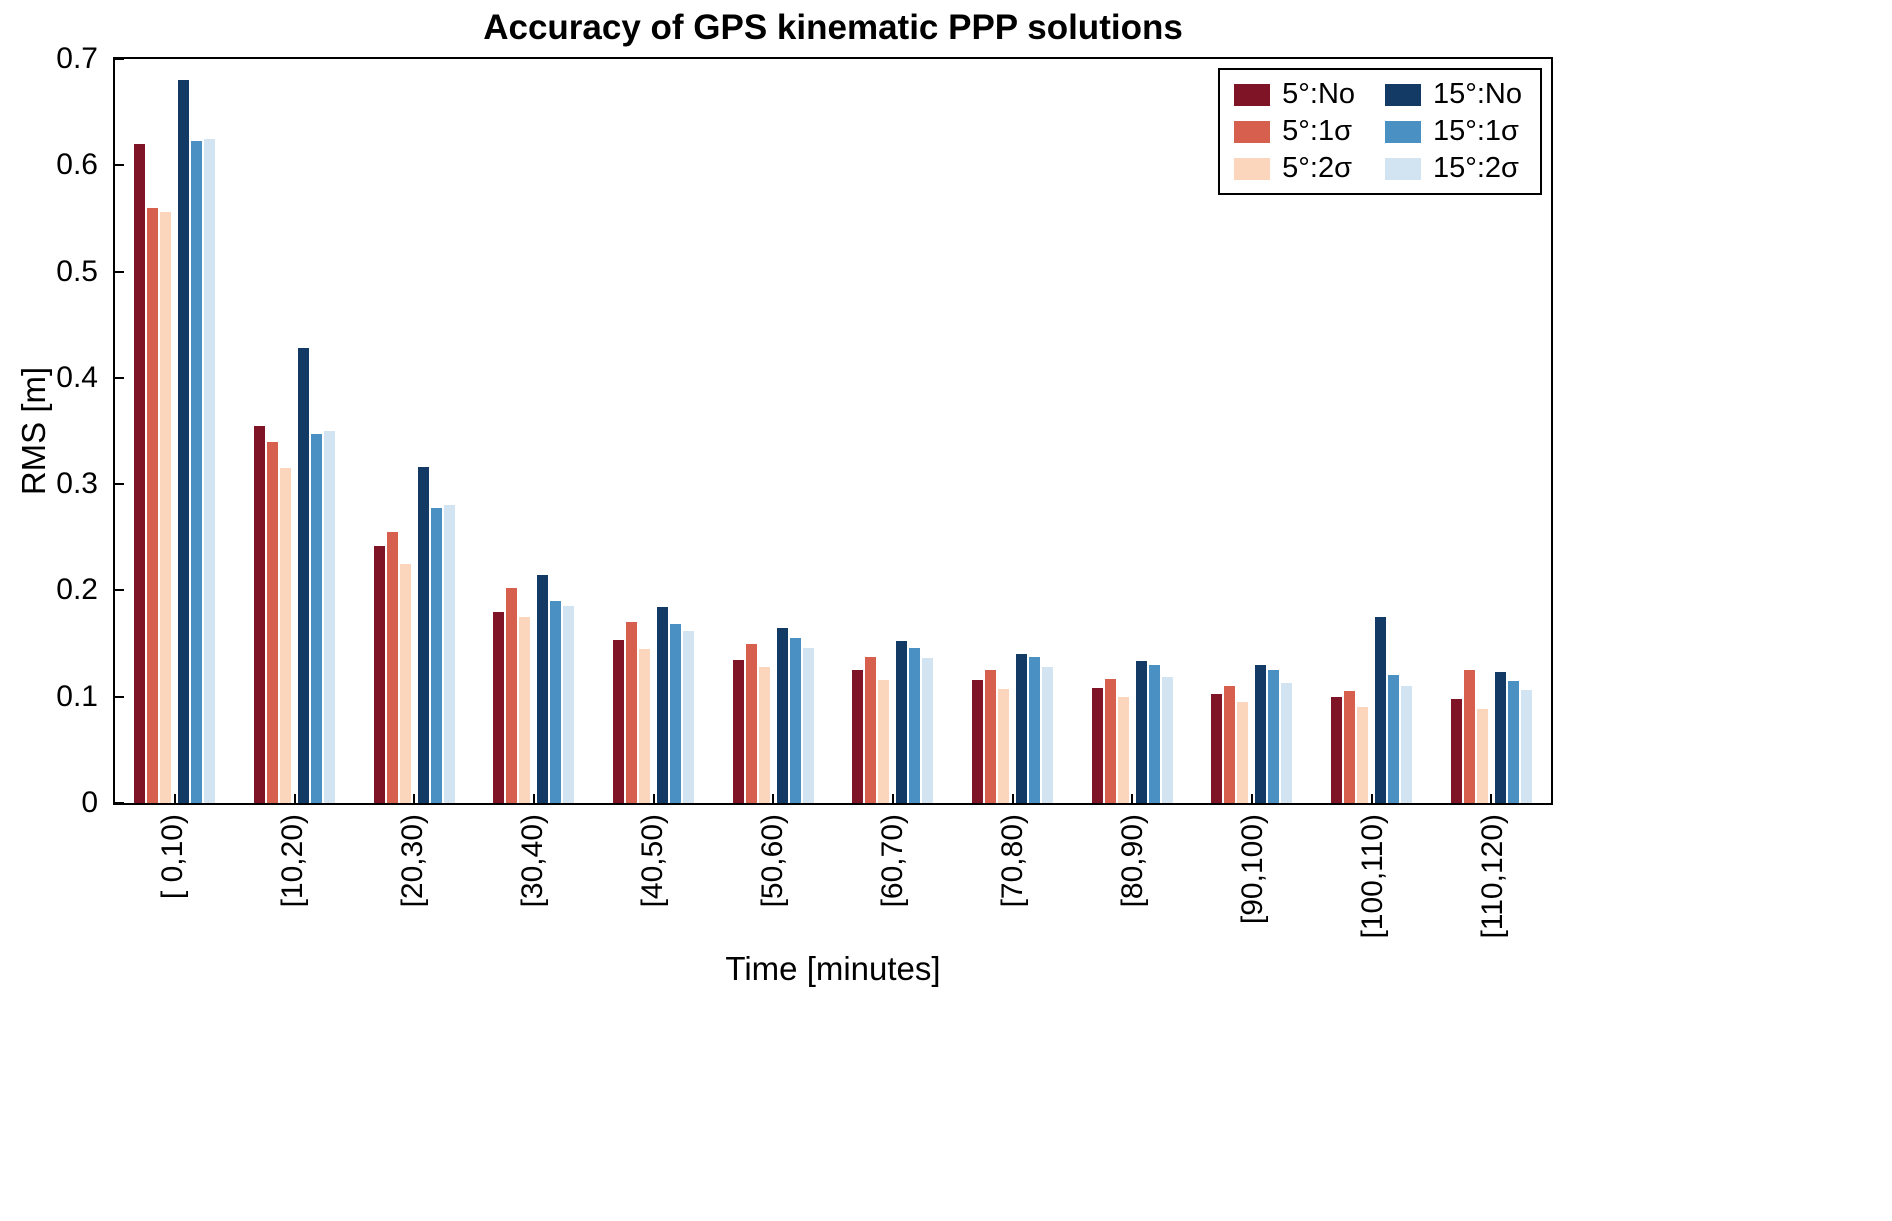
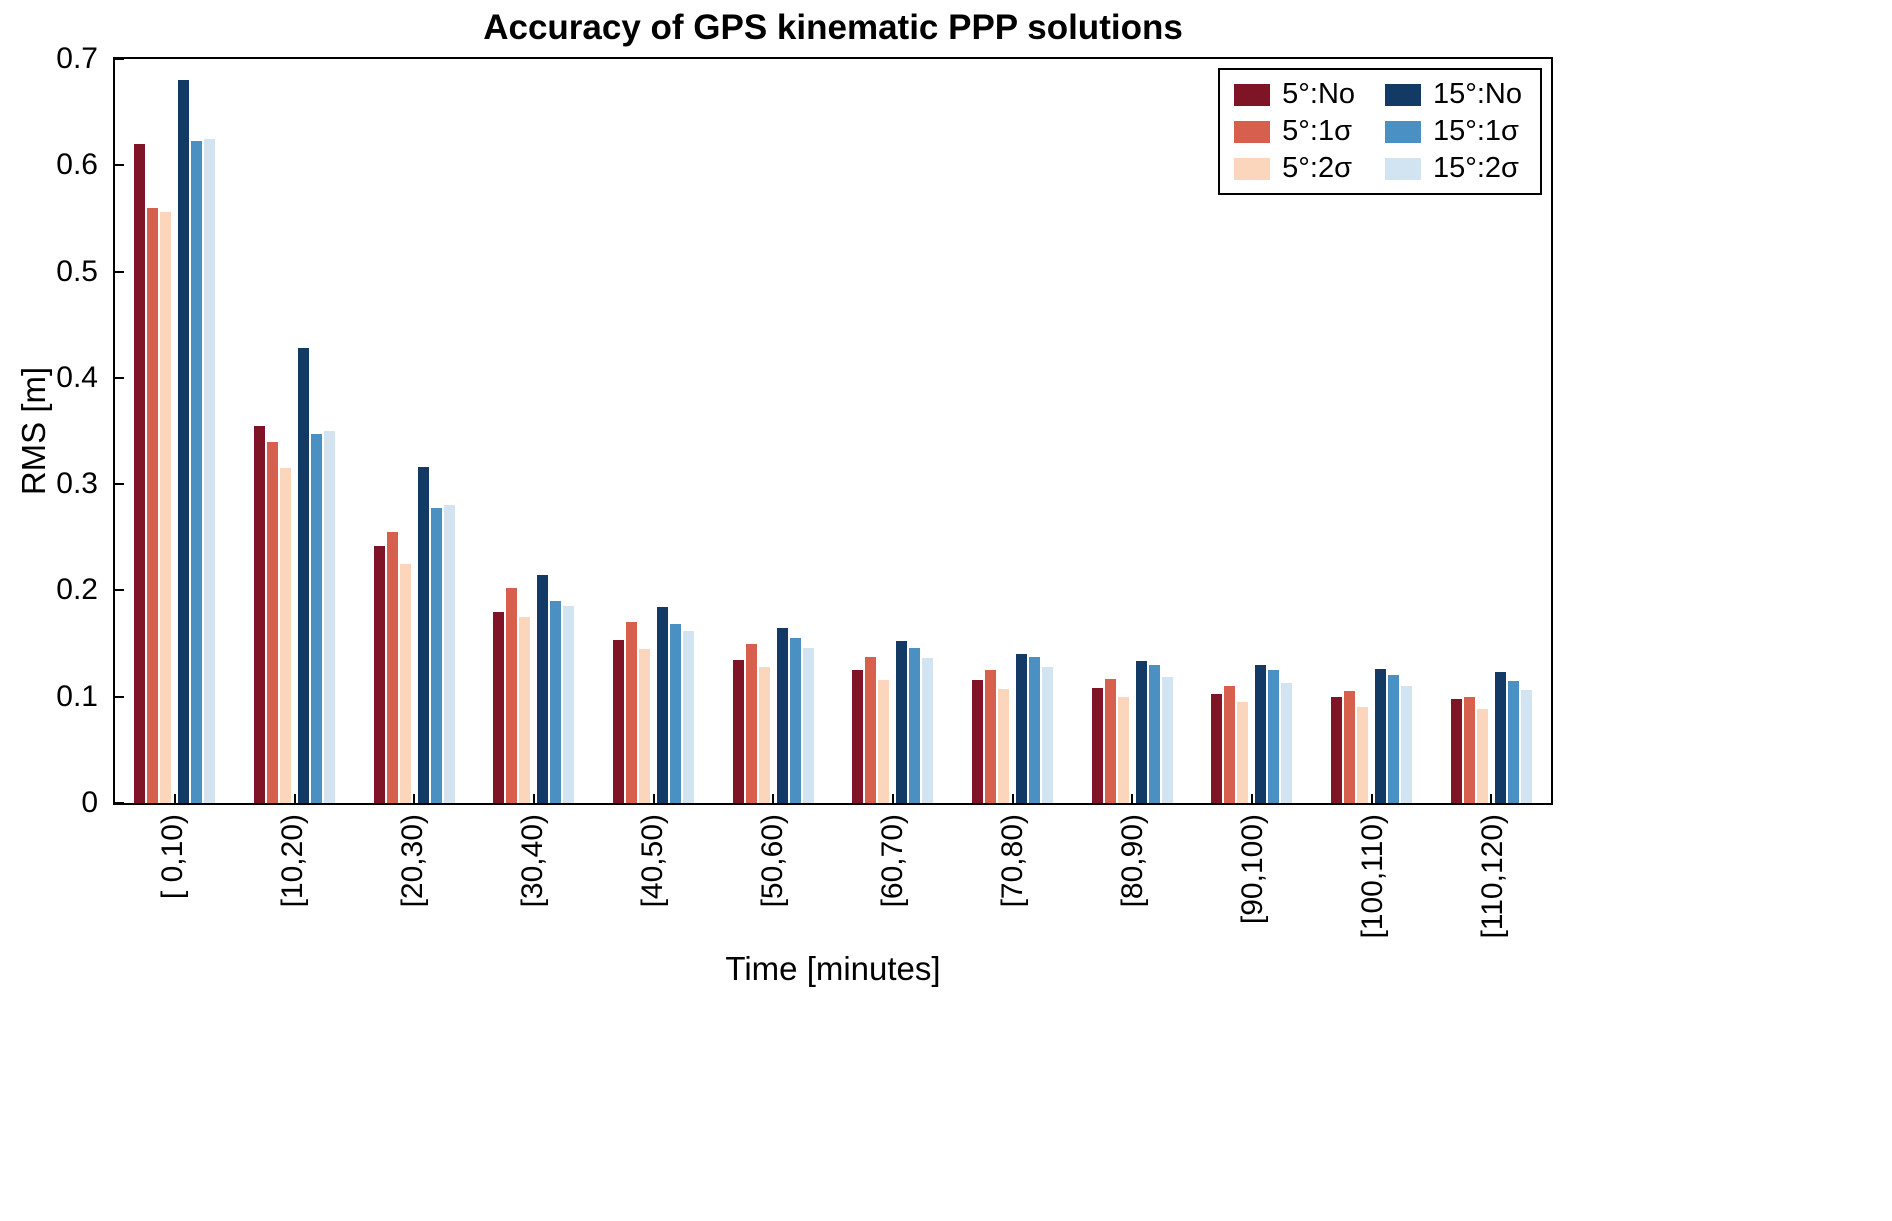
15°:No/[100,110): 0.175 -> 0.126
5°:1σ/[110,120): 0.125 -> 0.100
